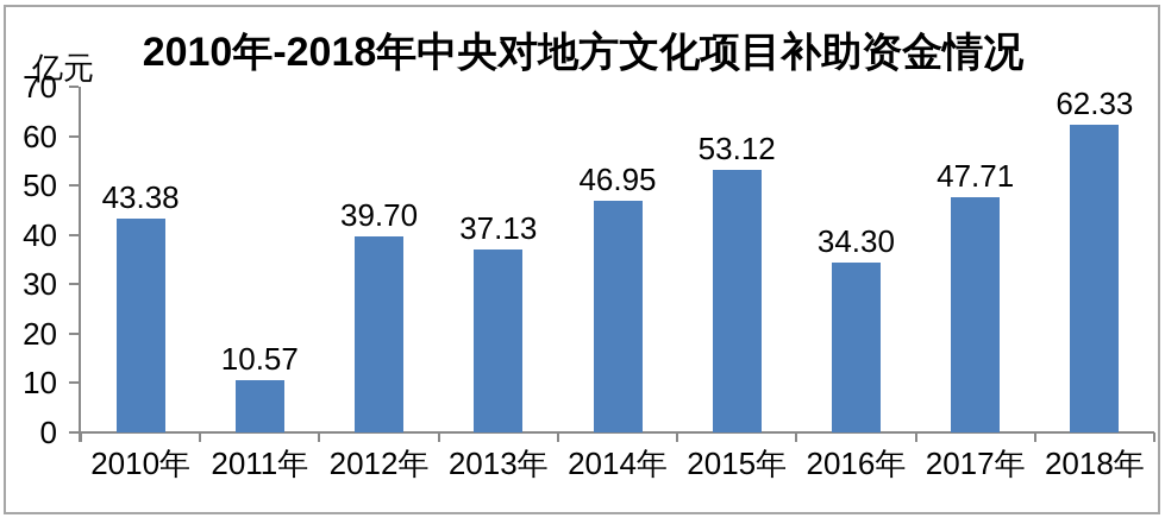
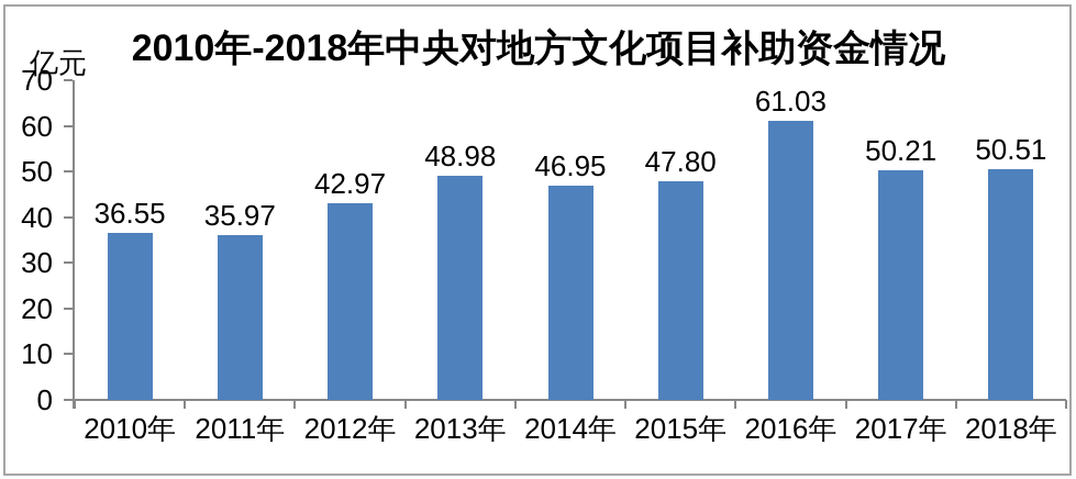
2010年: 43.38 -> 36.55
2011年: 10.57 -> 35.97
2012年: 39.70 -> 42.97
2013年: 37.13 -> 48.98
2015年: 53.12 -> 47.80
2016年: 34.30 -> 61.03
2017年: 47.71 -> 50.21
2018年: 62.33 -> 50.51
